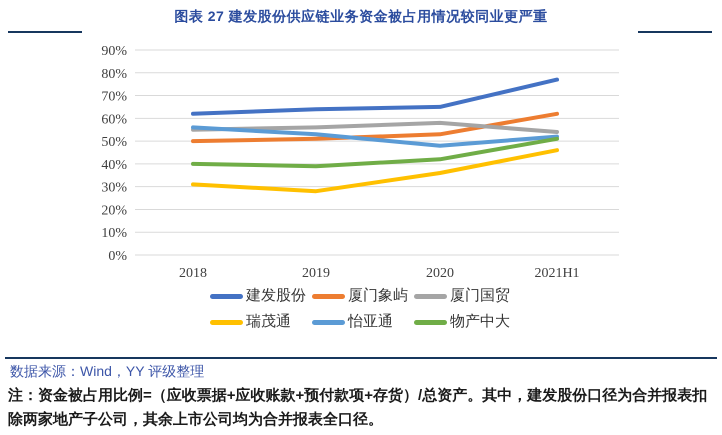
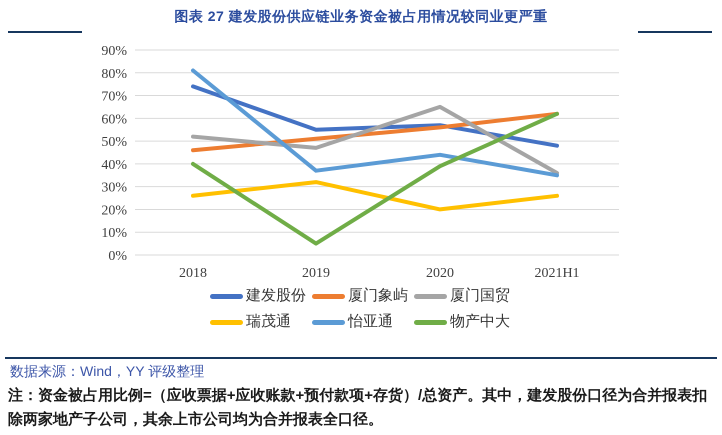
建发股份/2018: 62% -> 74%
厦门象屿/2018: 50% -> 46%
厦门国贸/2018: 55% -> 52%
瑞茂通/2018: 31% -> 26%
怡亚通/2018: 56% -> 81%
建发股份/2019: 64% -> 55%
厦门国贸/2019: 56% -> 47%
瑞茂通/2019: 28% -> 32%
怡亚通/2019: 53% -> 37%
物产中大/2019: 39% -> 5%
建发股份/2020: 65% -> 57%
厦门象屿/2020: 53% -> 56%
厦门国贸/2020: 58% -> 65%
瑞茂通/2020: 36% -> 20%
怡亚通/2020: 48% -> 44%
物产中大/2020: 42% -> 39%
建发股份/2021H1: 77% -> 48%
厦门国贸/2021H1: 54% -> 36%
瑞茂通/2021H1: 46% -> 26%
怡亚通/2021H1: 52% -> 35%
物产中大/2021H1: 51% -> 62%
